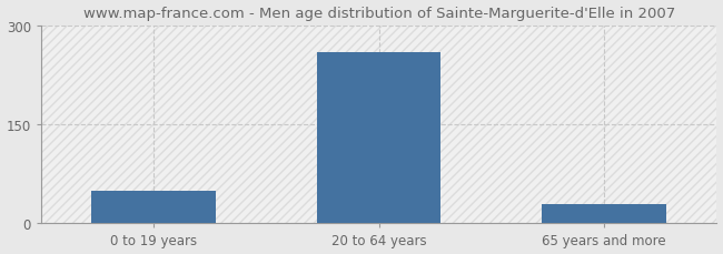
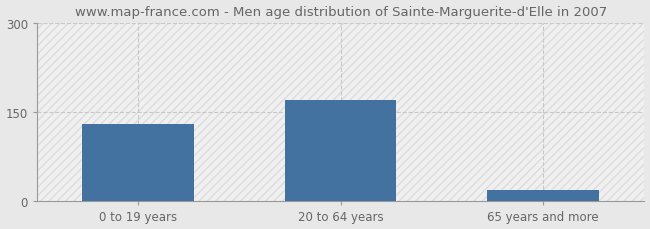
0 to 19 years: 50 -> 130
20 to 64 years: 260 -> 170
65 years and more: 30 -> 20
